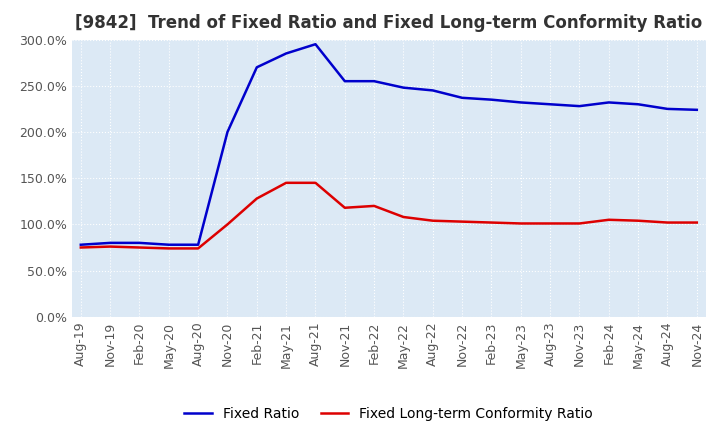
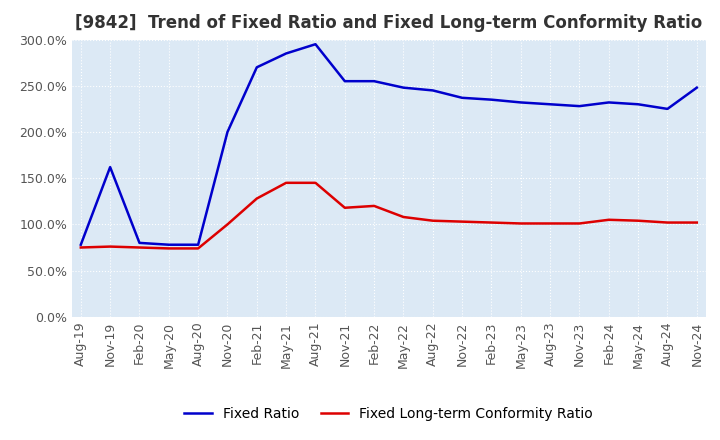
Fixed Ratio/Nov-19: 80% -> 162%
Fixed Ratio/Nov-24: 224% -> 248%
